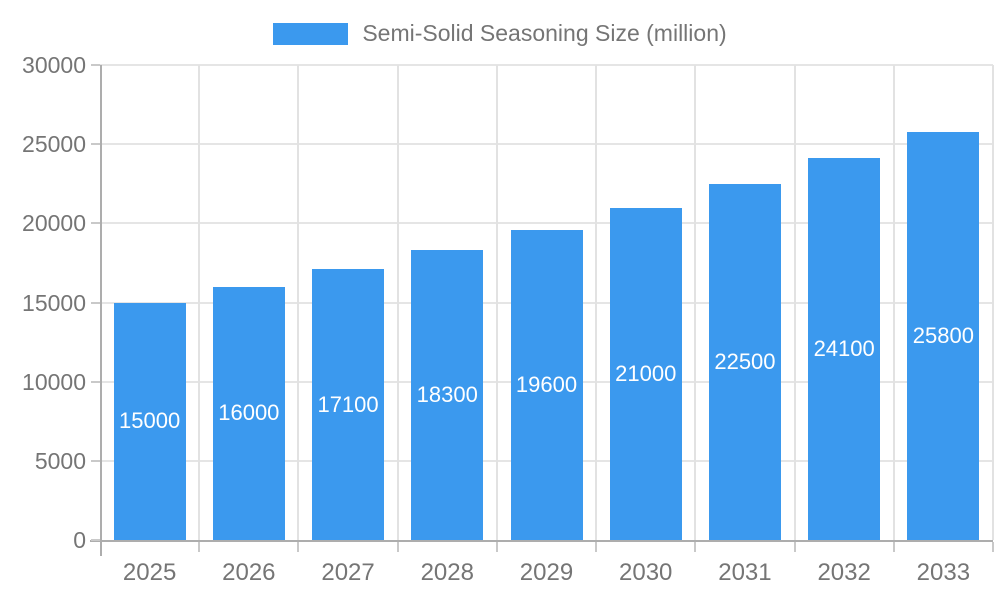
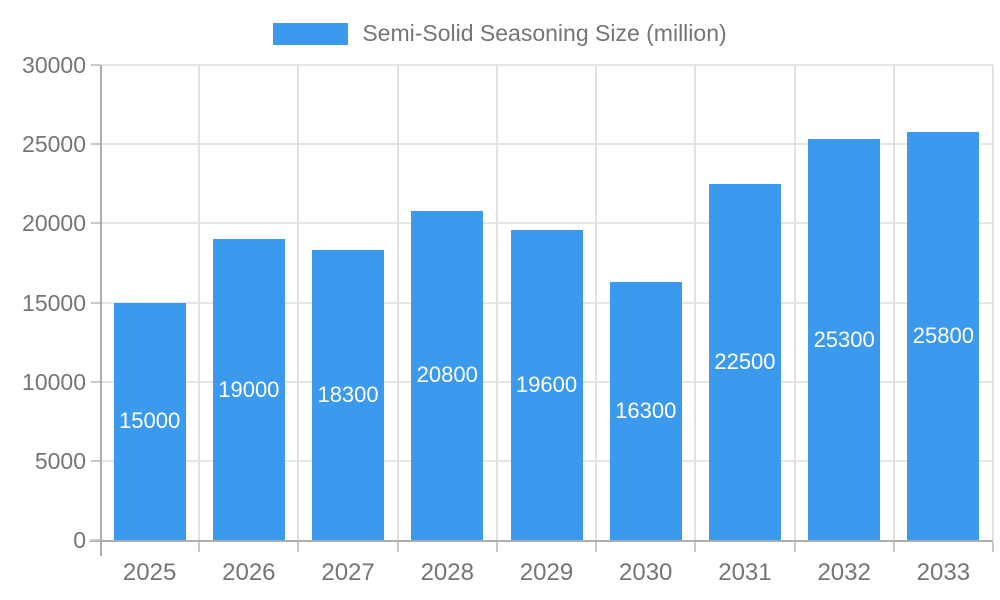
2026: 16000 -> 19000
2027: 17100 -> 18300
2028: 18300 -> 20800
2030: 21000 -> 16300
2032: 24100 -> 25300
